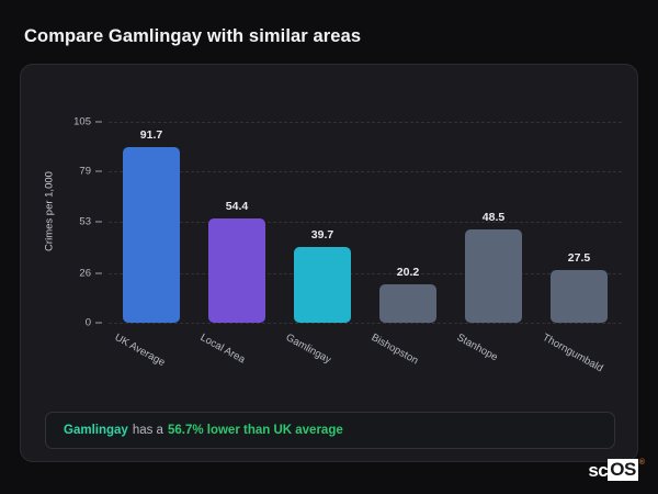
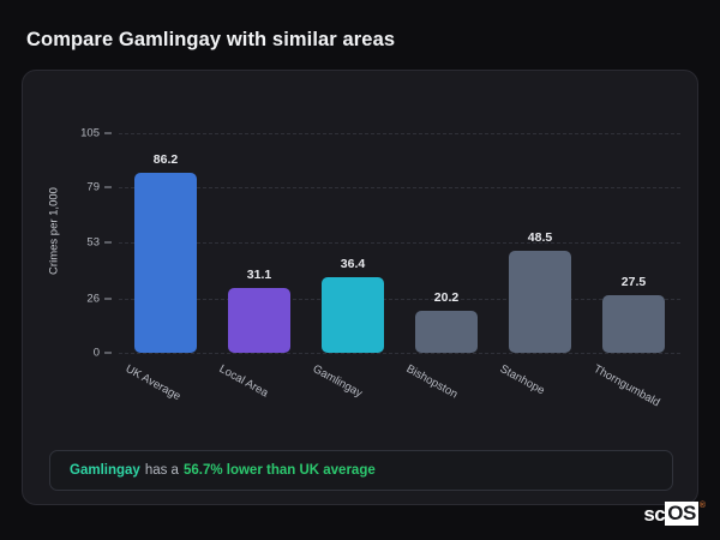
UK Average: 91.7 -> 86.2
Local Area: 54.4 -> 31.1
Gamlingay: 39.7 -> 36.4
